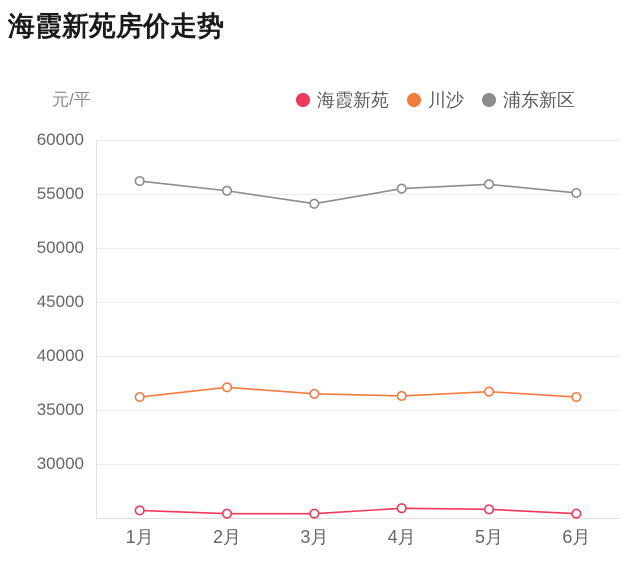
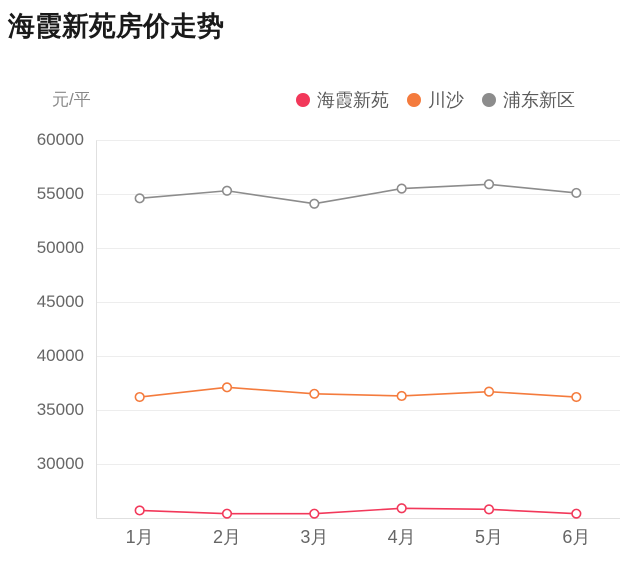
浦东新区/1月: 56200 -> 54600
